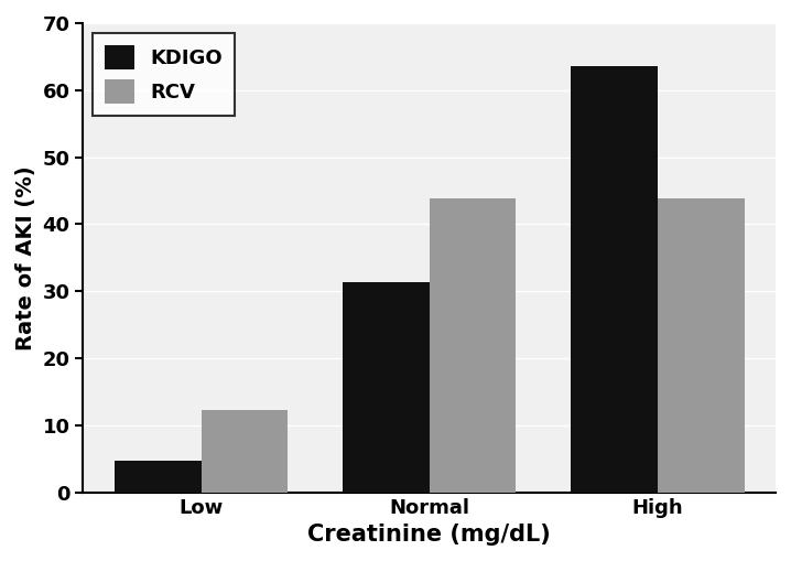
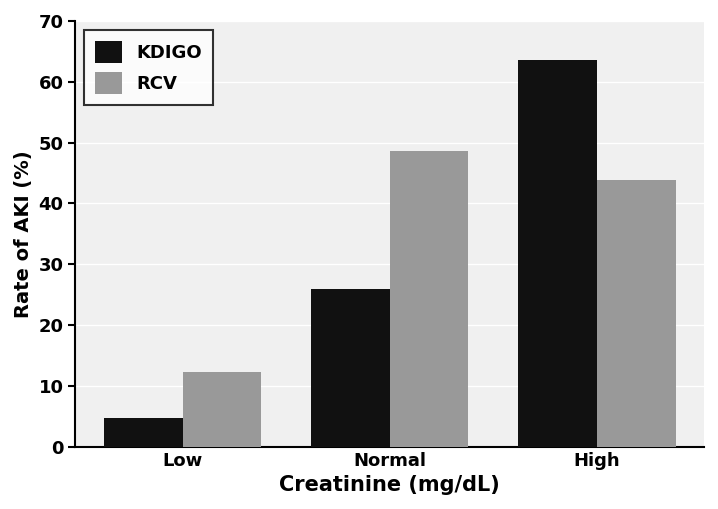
KDIGO/Normal: 31.4 -> 26.0
RCV/Normal: 43.8 -> 48.6
